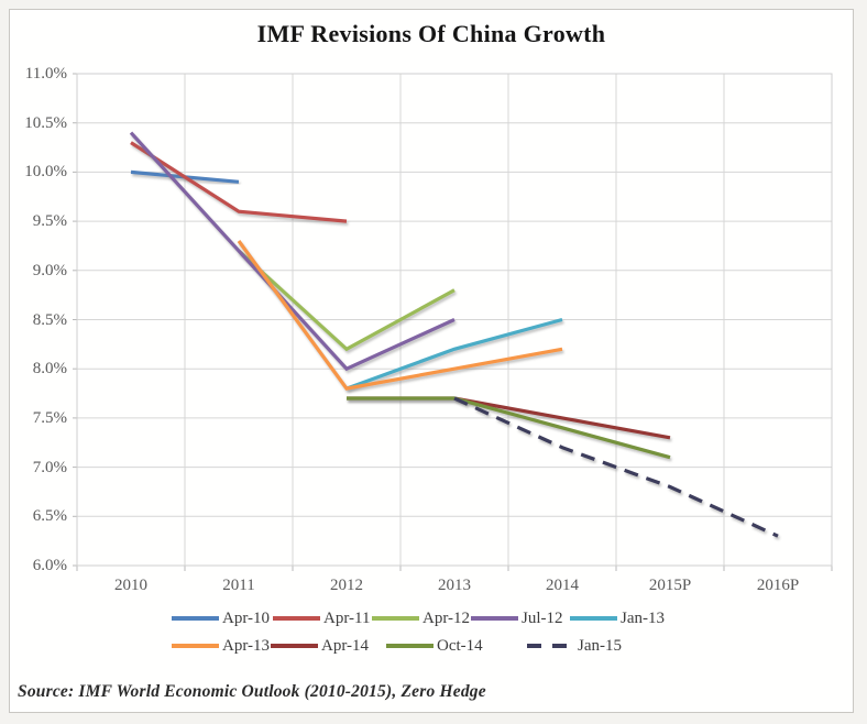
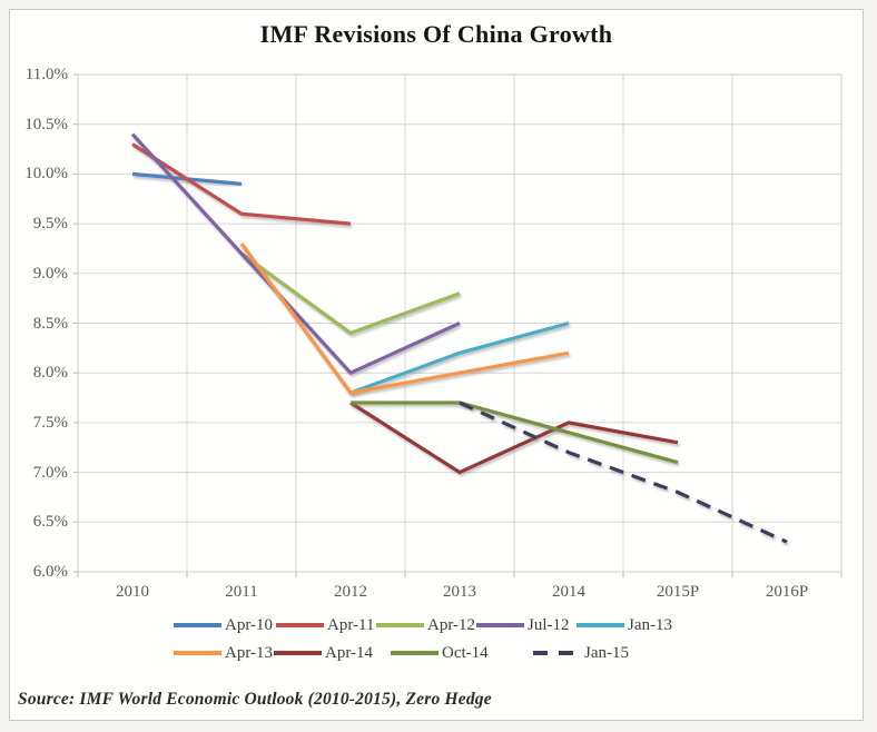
Apr-12/2012: 8.2% -> 8.4%
Apr-14/2013: 7.7% -> 7.0%
